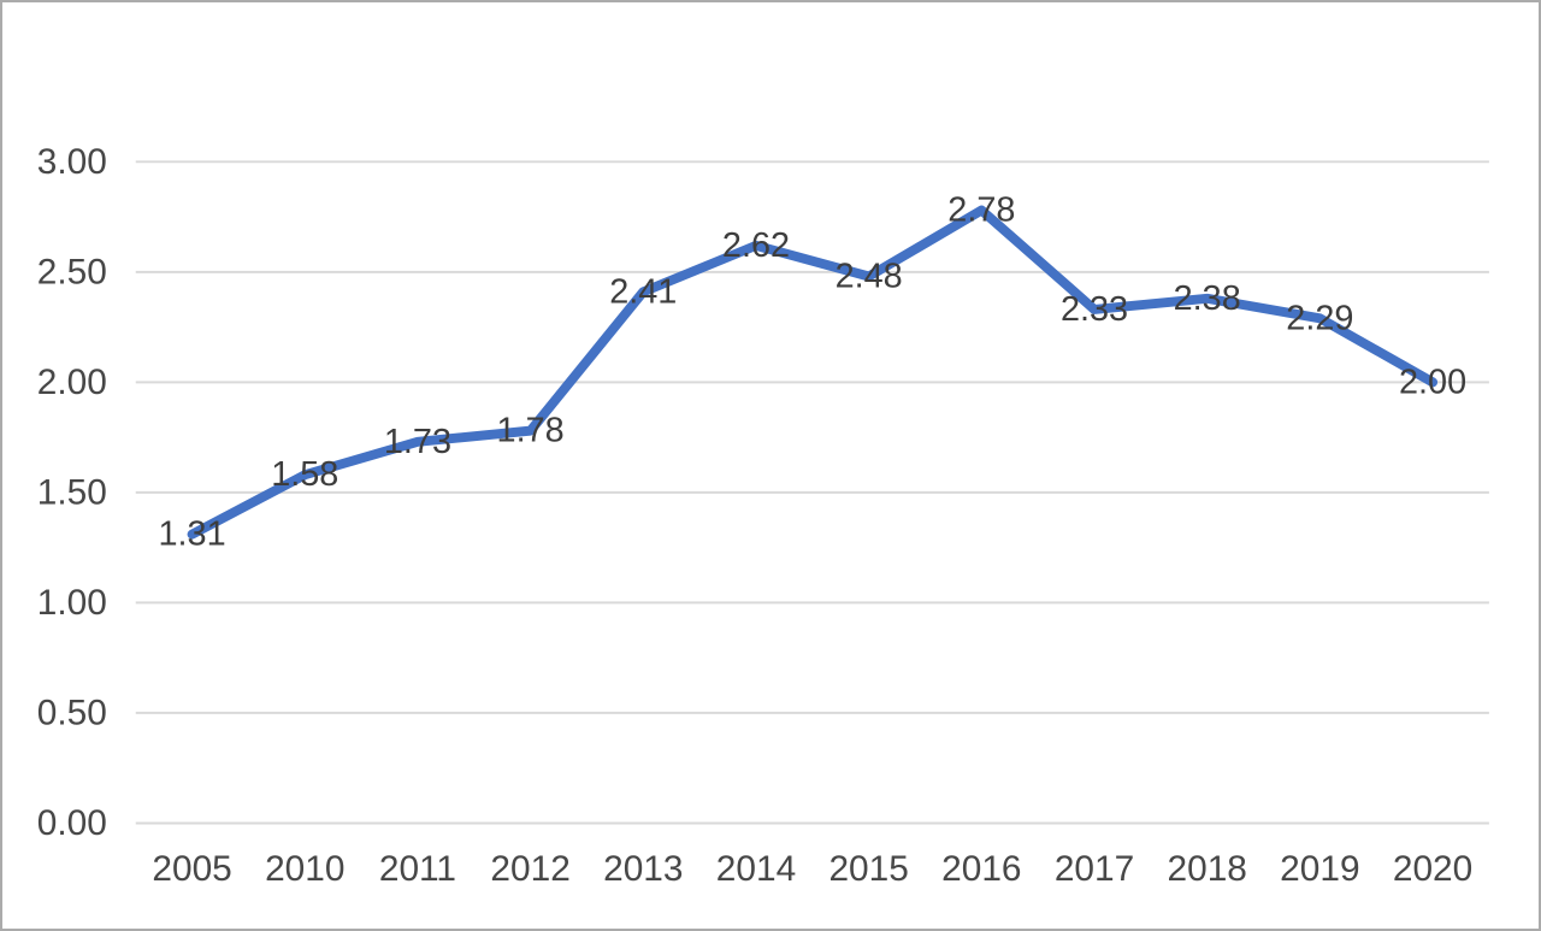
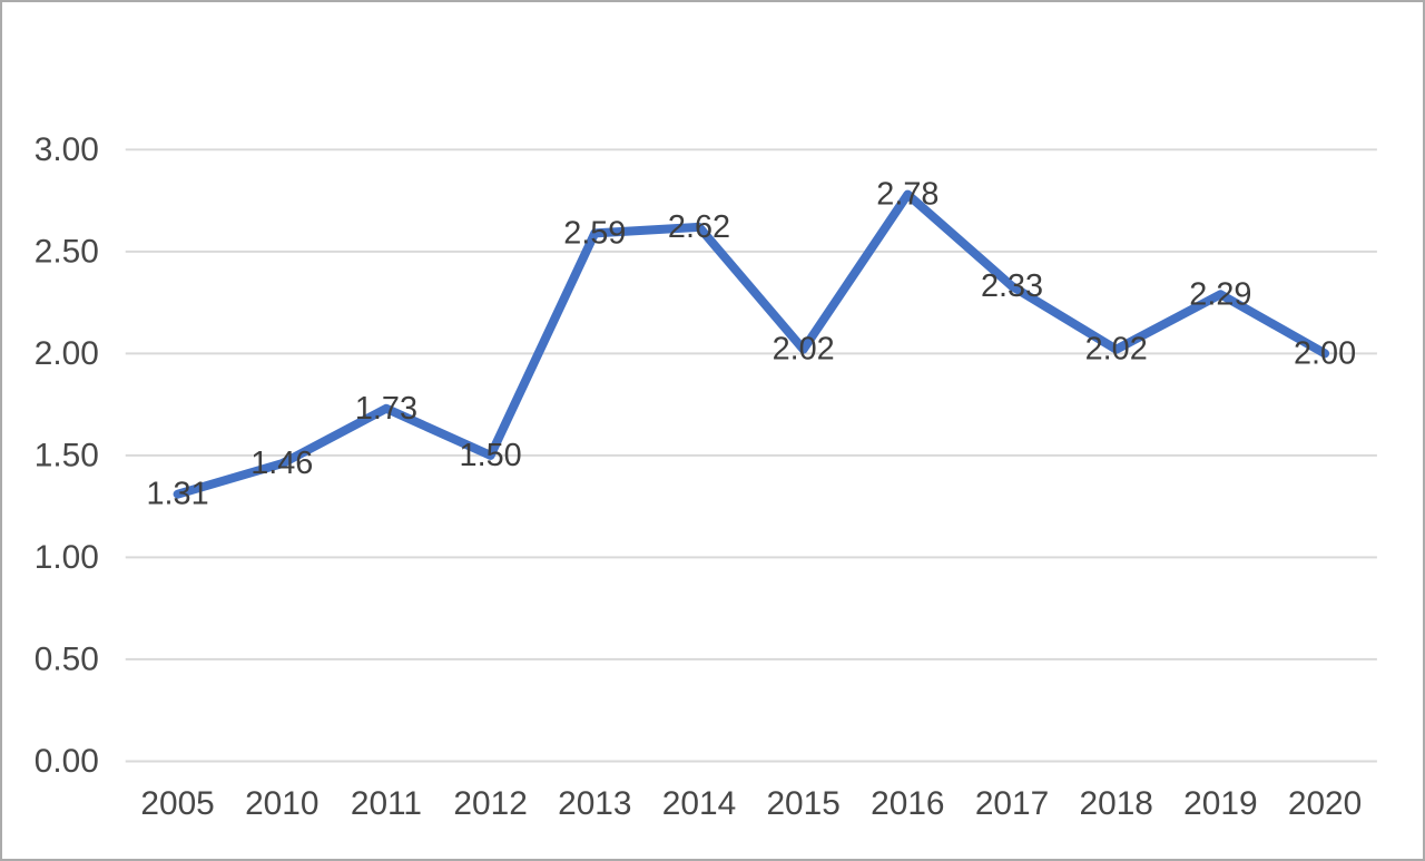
2010: 1.58 -> 1.46
2012: 1.78 -> 1.50
2013: 2.41 -> 2.59
2015: 2.48 -> 2.02
2018: 2.38 -> 2.02
